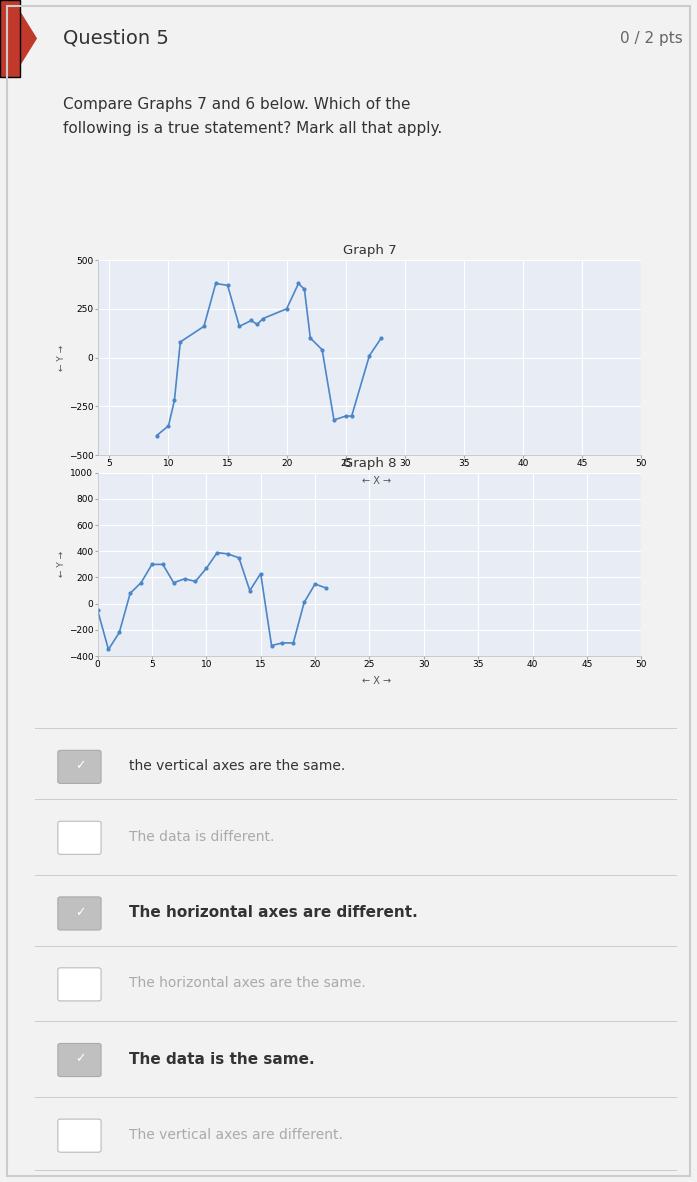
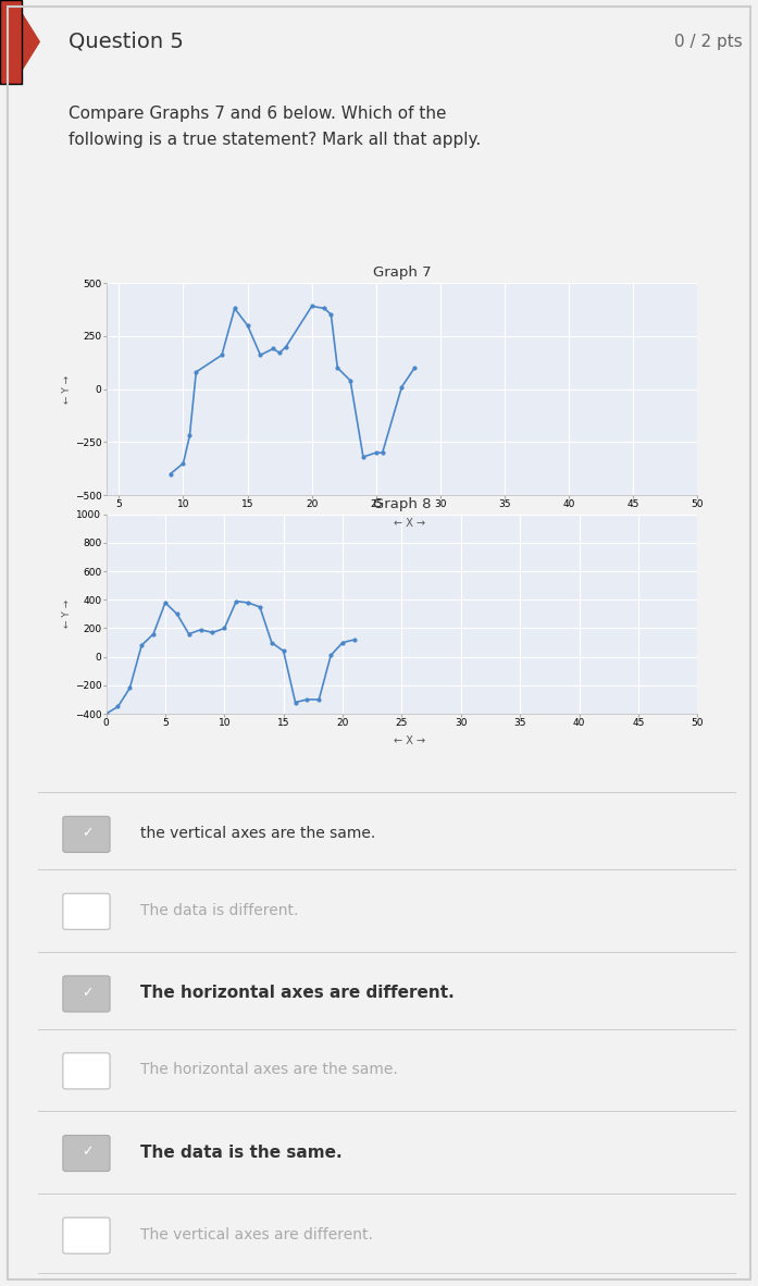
Graph 7/15: 370 -> 300
Graph 7/20: 250 -> 390
Graph 8/0: -50 -> -400
Graph 8/5: 300 -> 380
Graph 8/10: 270 -> 200
Graph 8/15: 230 -> 40
Graph 8/20: 150 -> 100
